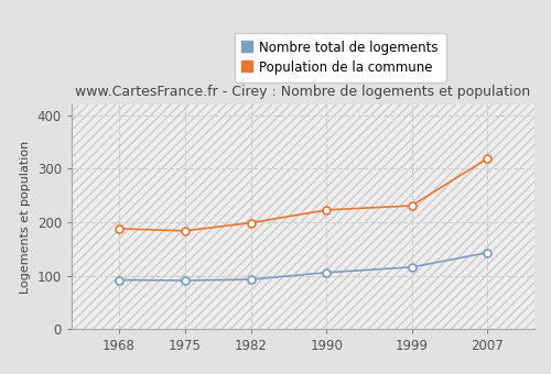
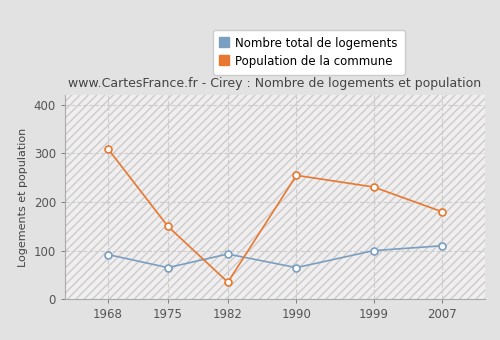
Population de la commune/1968: 188 -> 310
Nombre total de logements/1975: 91 -> 65
Population de la commune/1975: 184 -> 150
Population de la commune/1982: 199 -> 35
Nombre total de logements/1990: 106 -> 65
Population de la commune/1990: 223 -> 255
Nombre total de logements/1999: 116 -> 100
Nombre total de logements/2007: 143 -> 110
Population de la commune/2007: 319 -> 180
